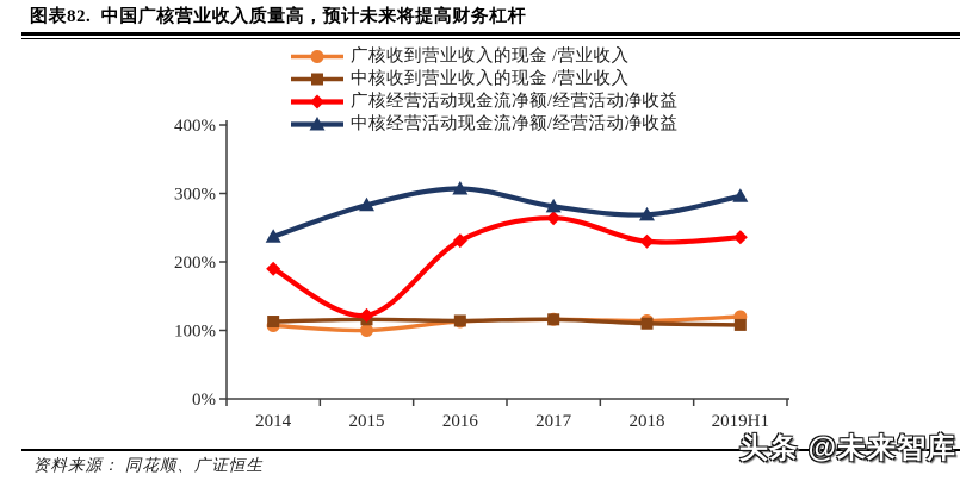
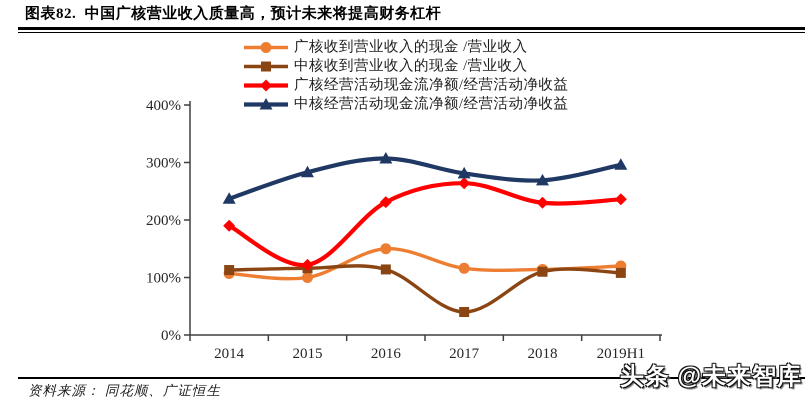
广核收到营业收入的现金 /营业收入/2016: 110% -> 150%
中核收到营业收入的现金 /营业收入/2017: 120% -> 40%
